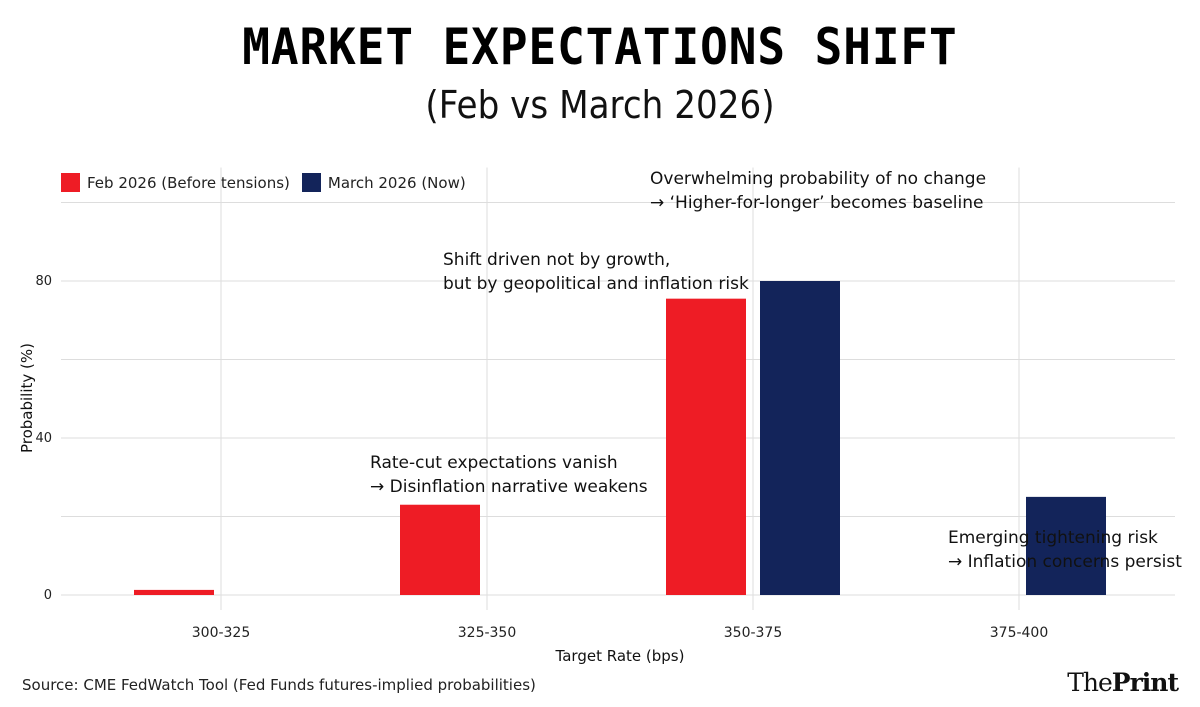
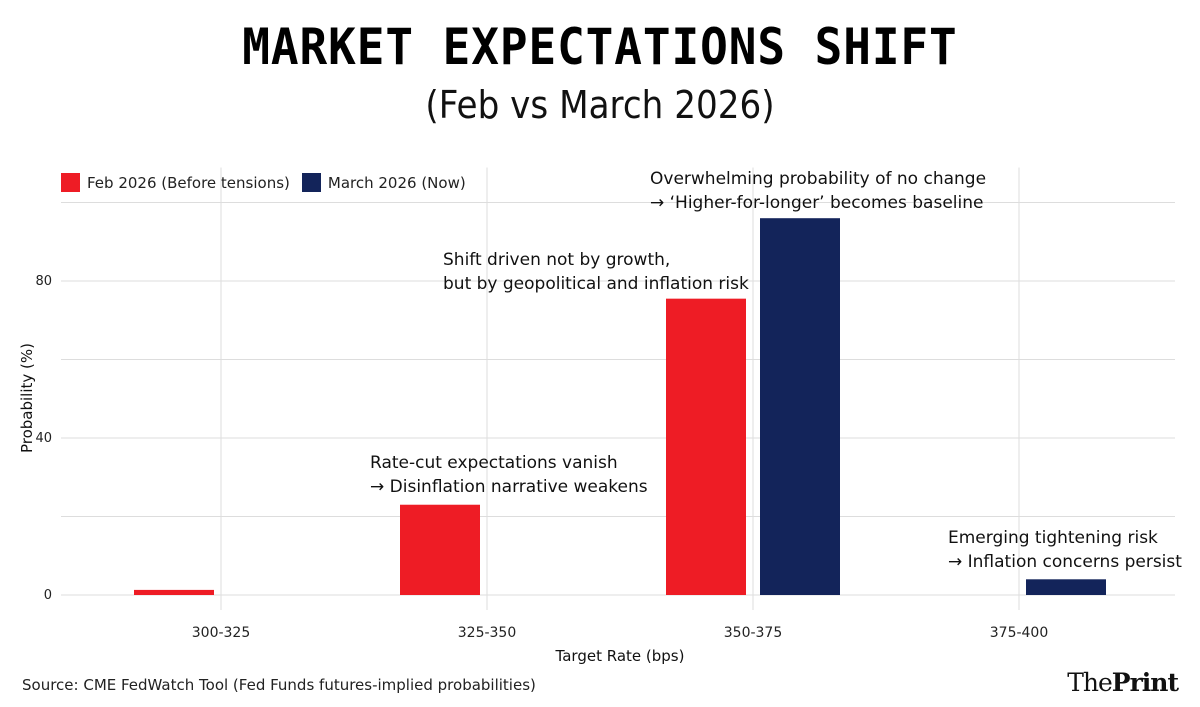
March 2026 (Now)/350-375: 80 -> 96
March 2026 (Now)/375-400: 25 -> 4
